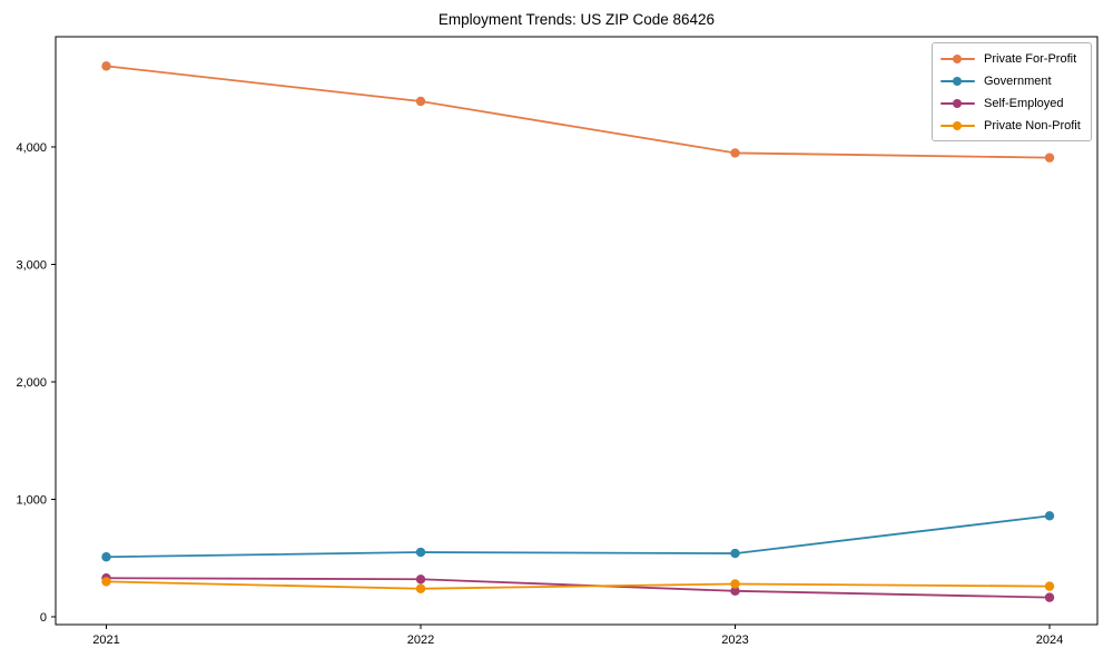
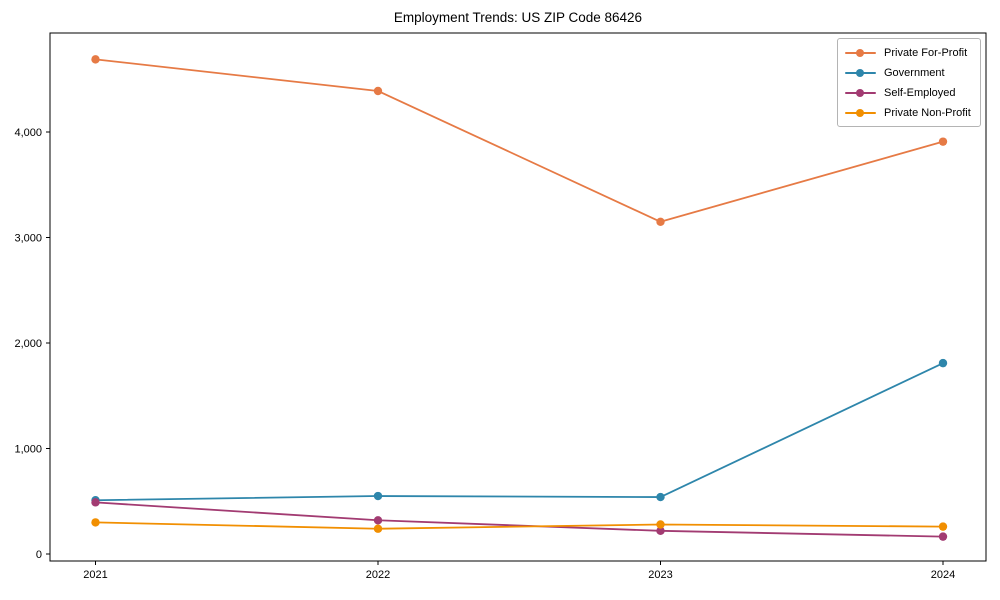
Self-Employed/2021: 330 -> 490
Private For-Profit/2023: 3950 -> 3150
Government/2024: 860 -> 1810
